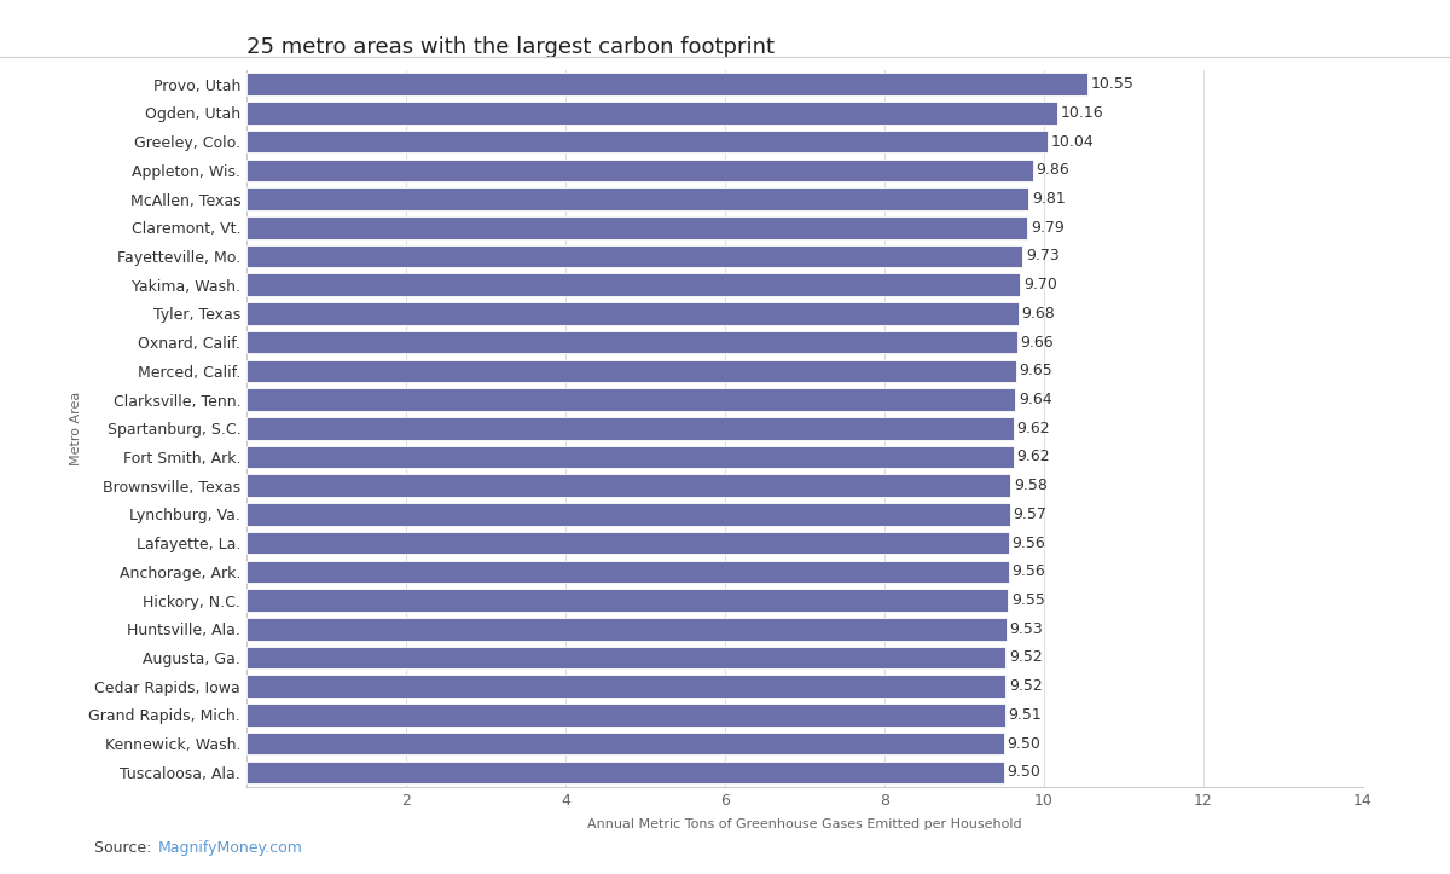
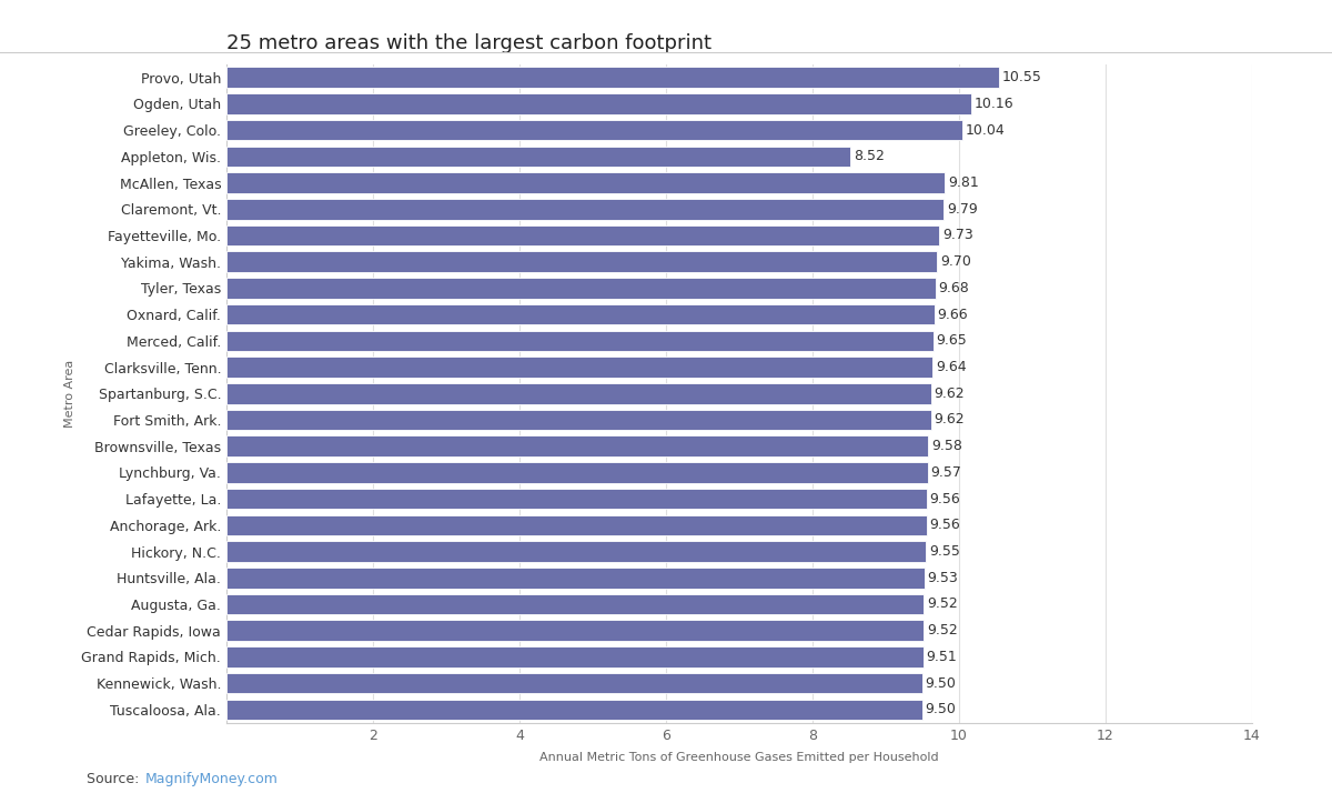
Appleton, Wis.: 9.86 -> 8.52
